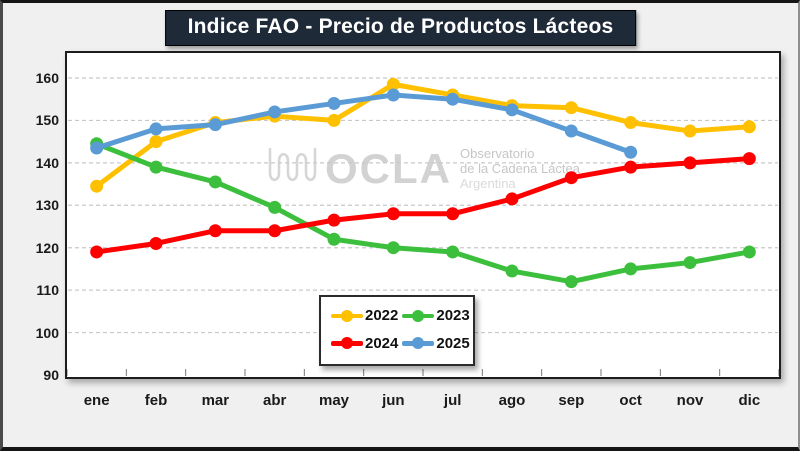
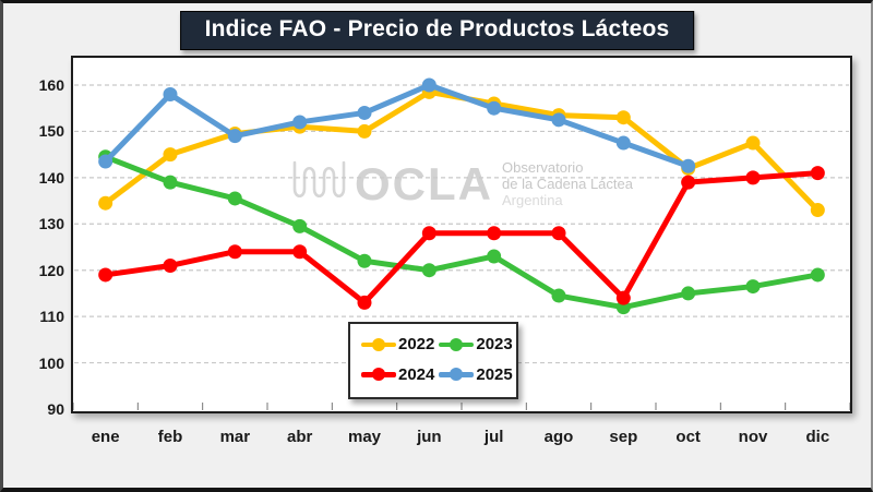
2025/feb: 148 -> 158
2024/may: 126 -> 113
2025/jun: 156 -> 160
2023/jul: 119 -> 123
2024/ago: 132 -> 128
2024/sep: 136 -> 114
2022/oct: 150 -> 142
2022/dic: 148 -> 133
